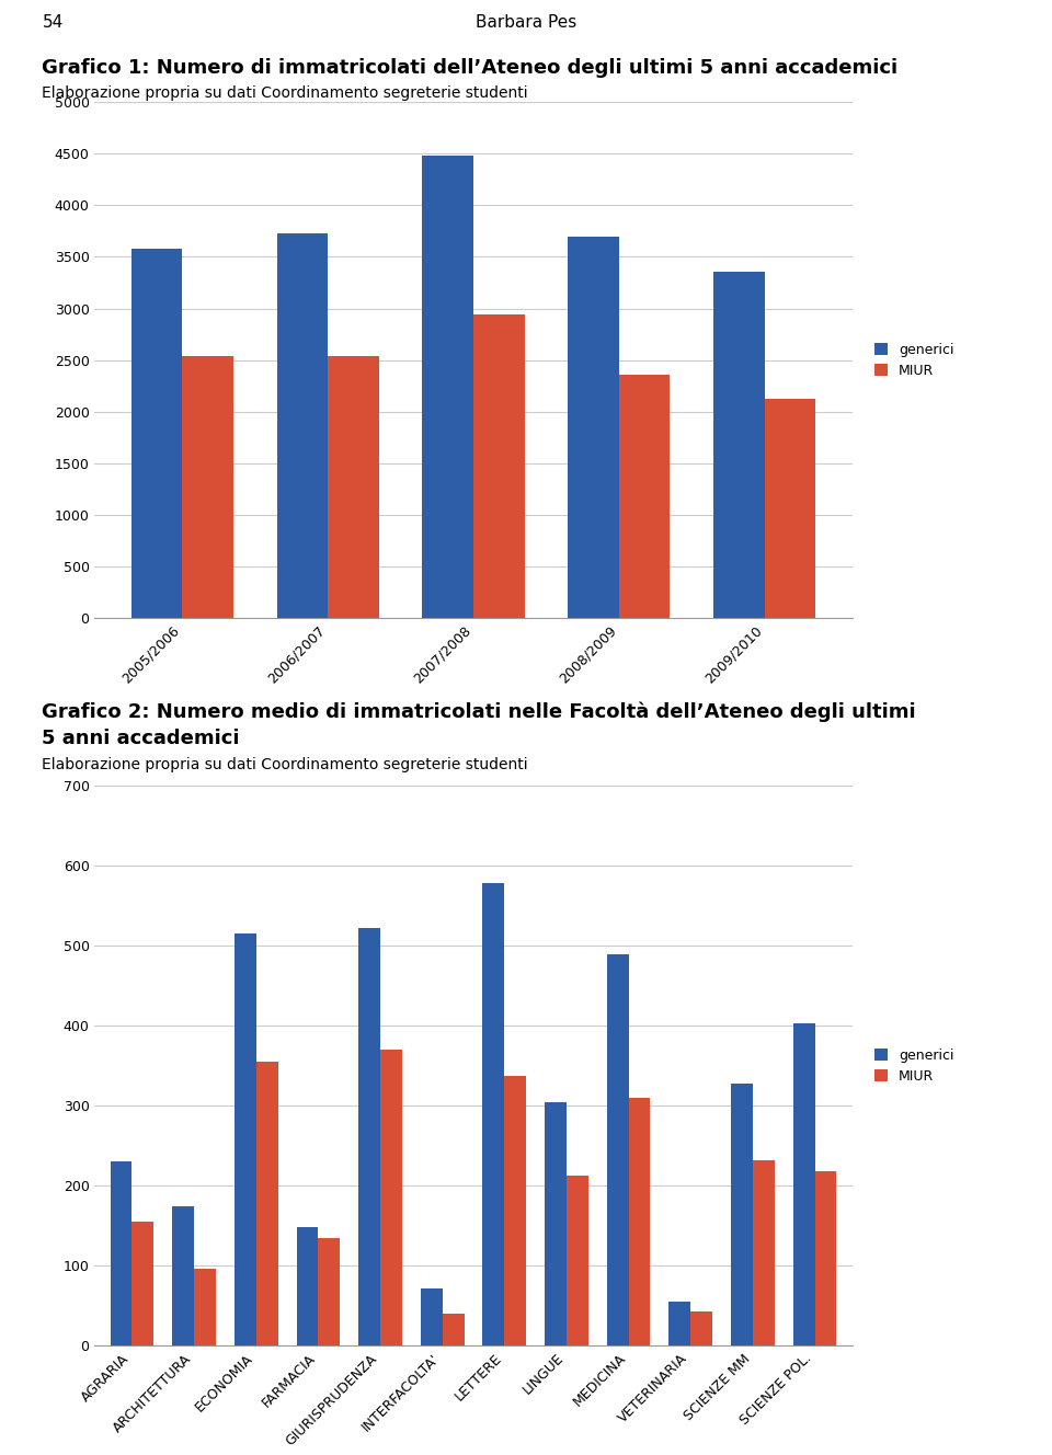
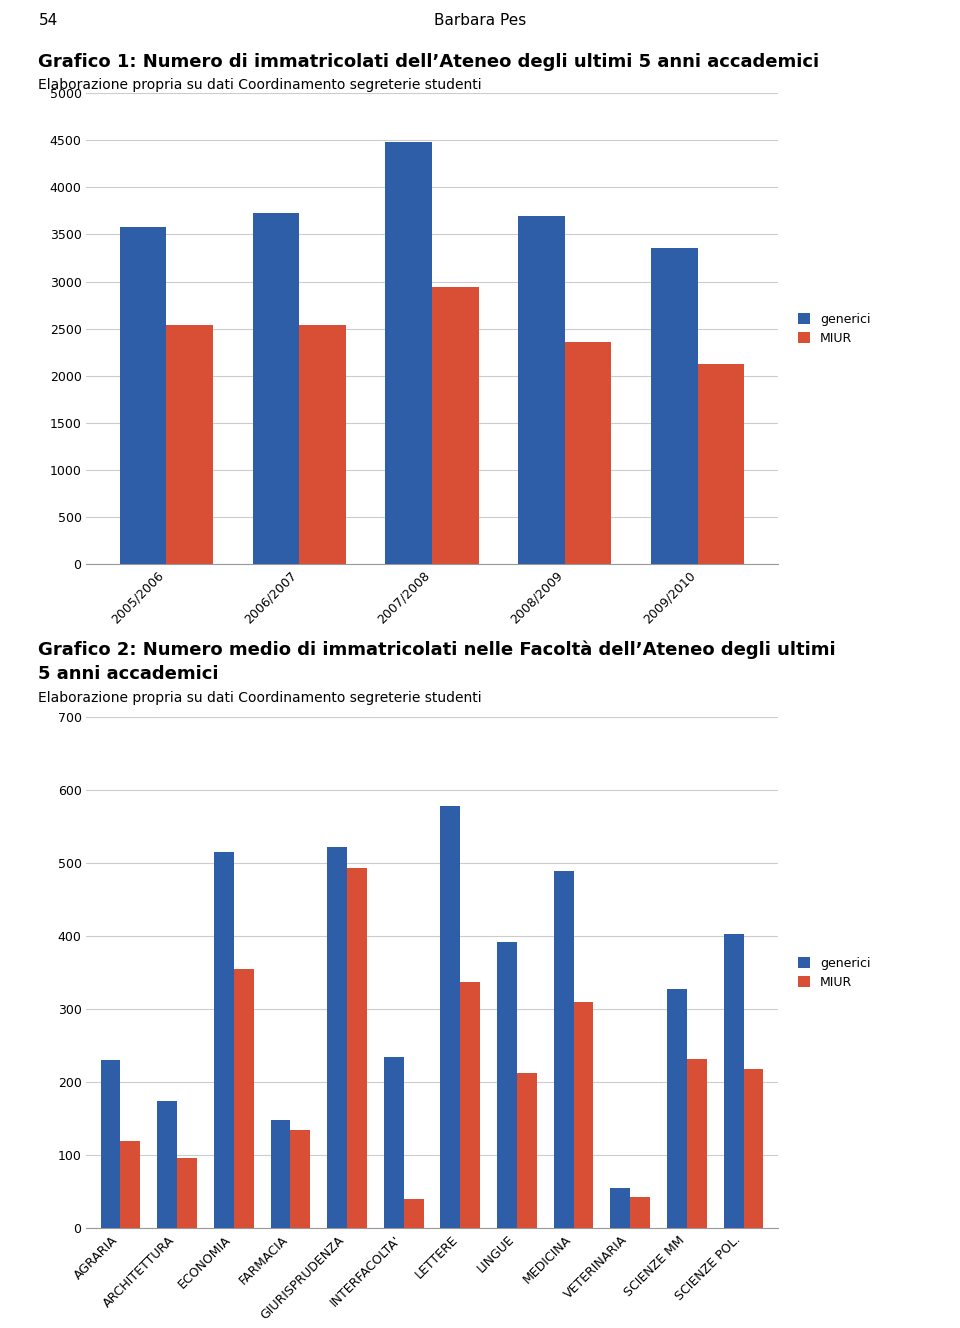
MIUR/AGRARIA: 155 -> 120
MIUR/GIURISPRUDENZA: 370 -> 494
generici/INTERFACOLTA': 72 -> 234
generici/LINGUE: 305 -> 392
